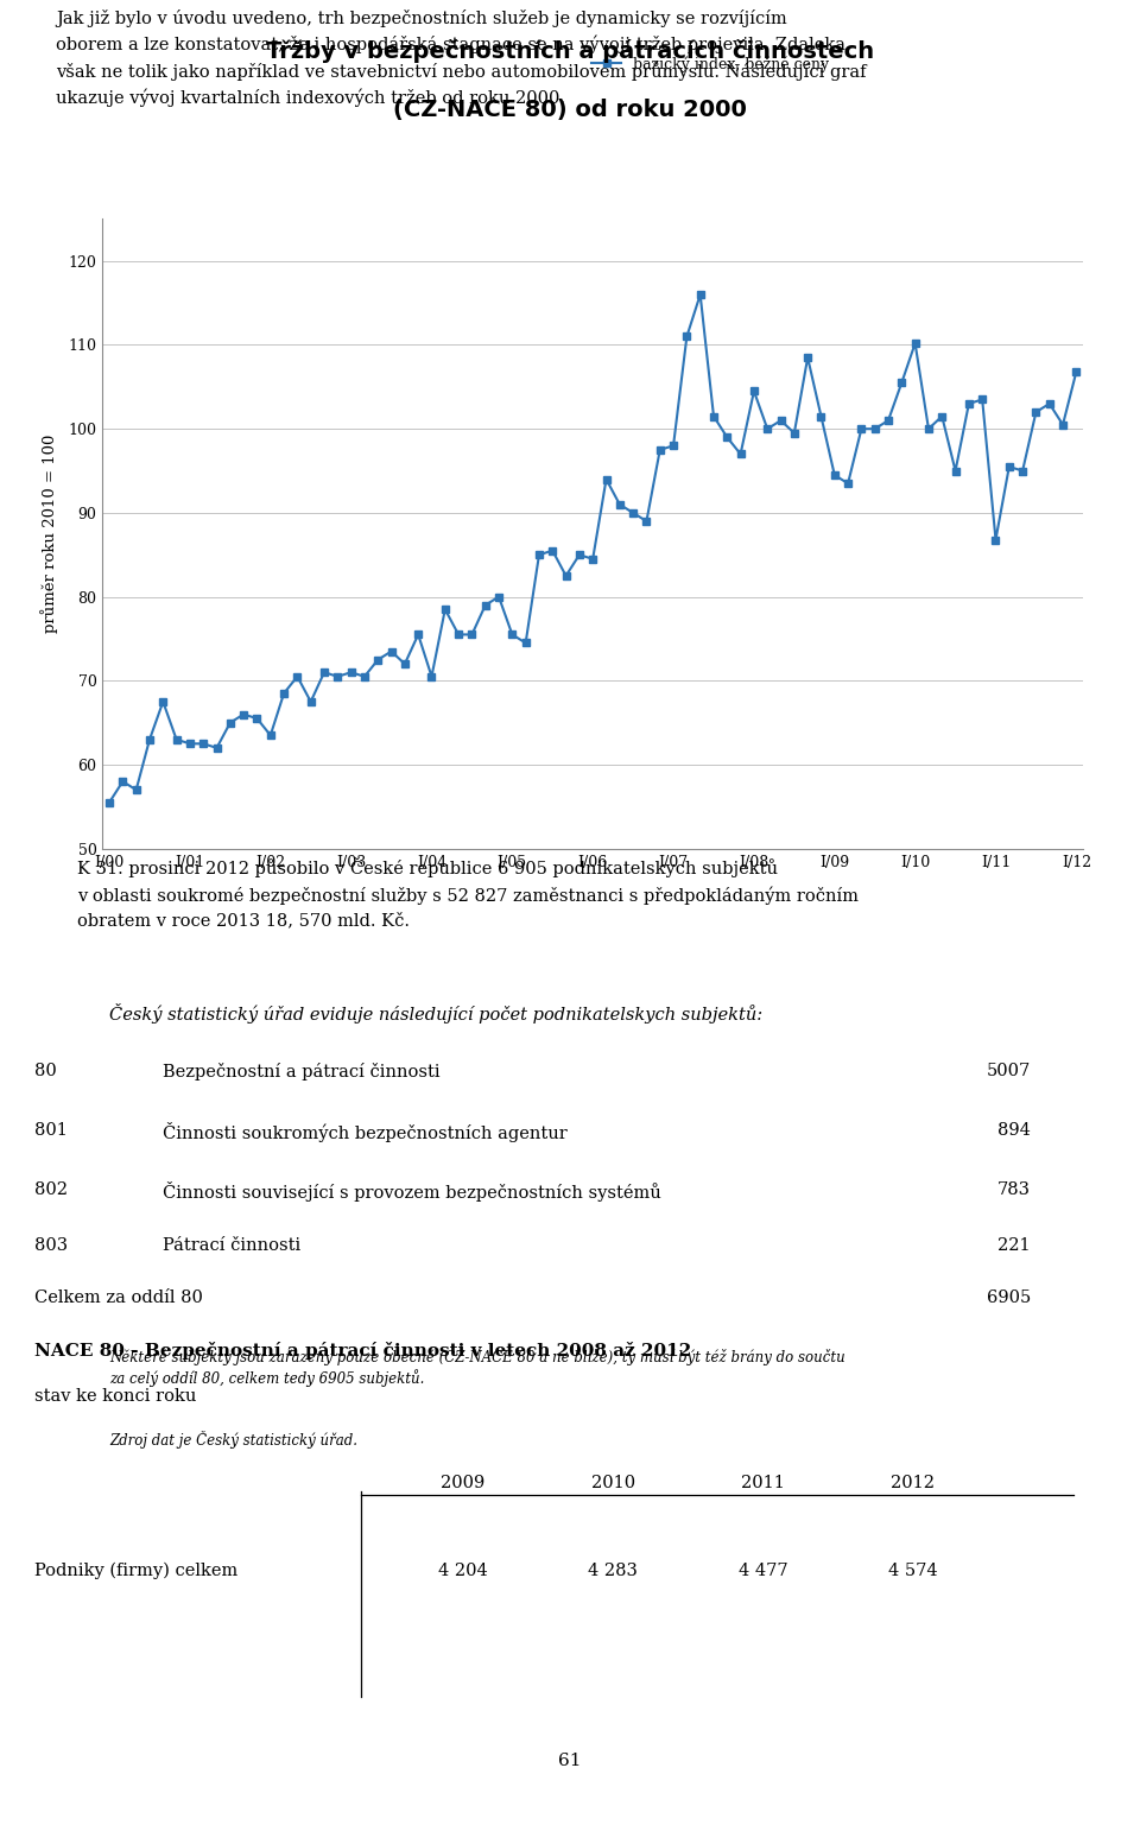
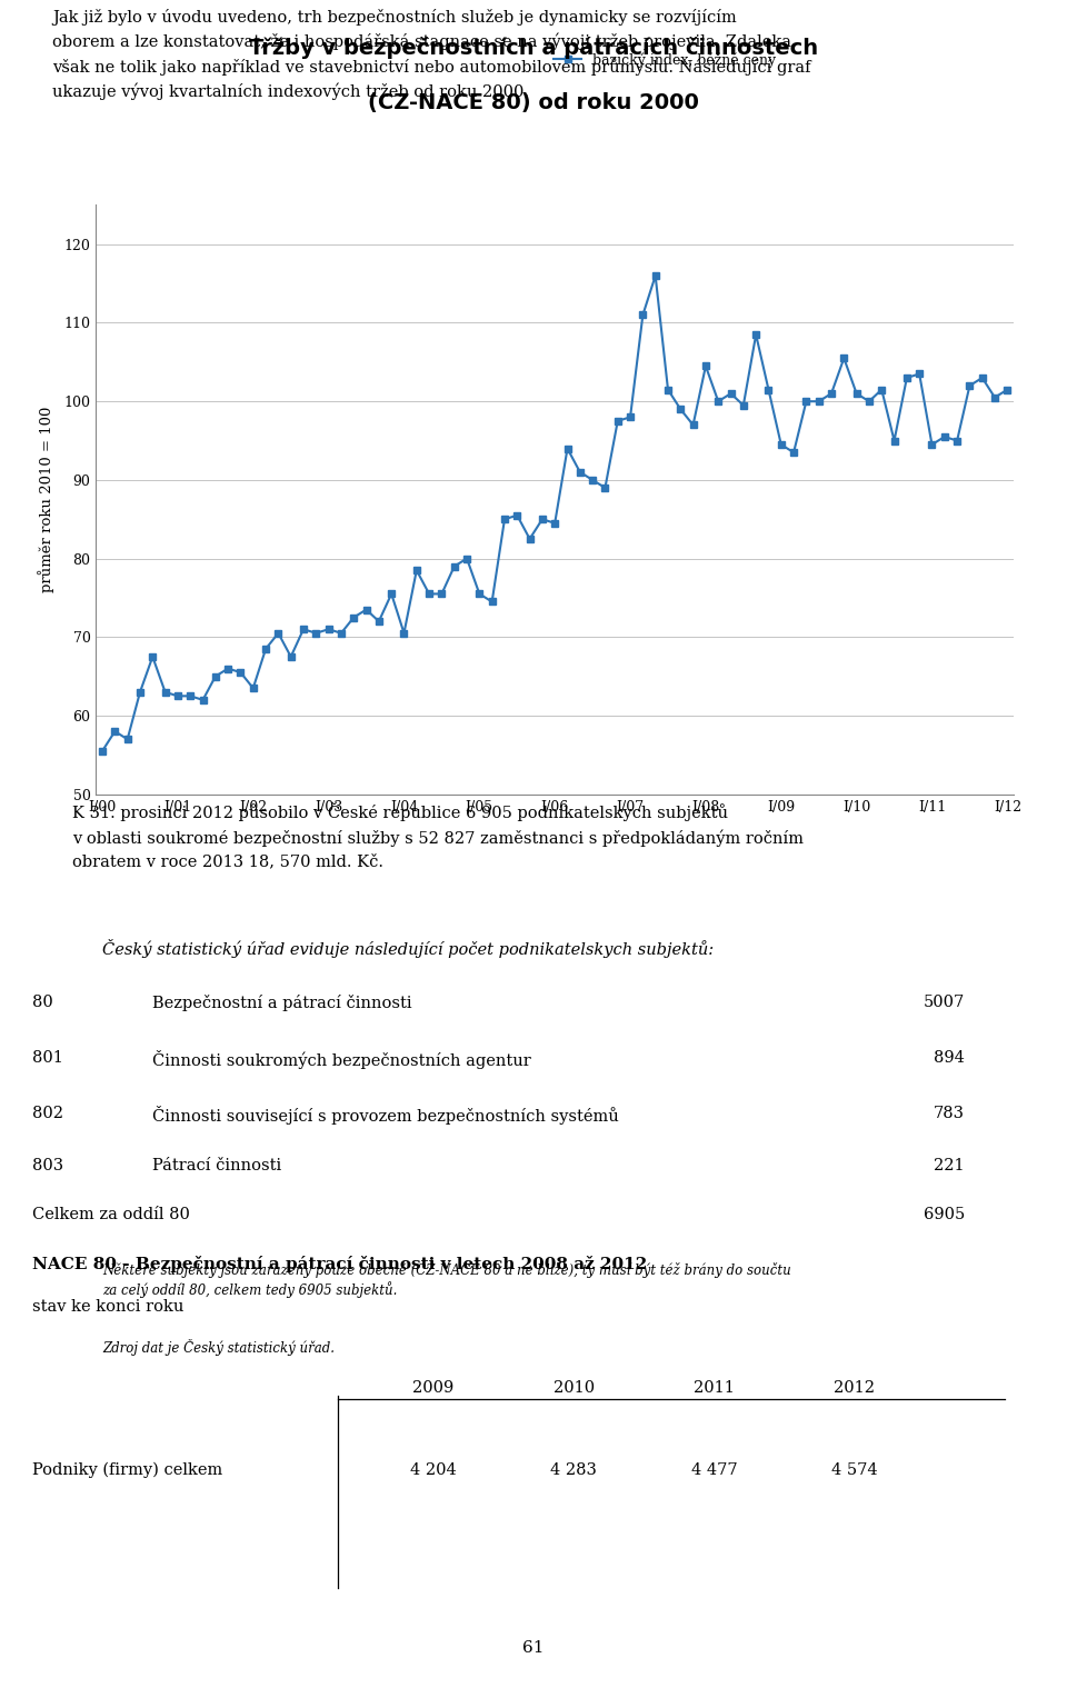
I/10: 110.2 -> 101.0
I/11: 86.8 -> 94.5
I/12: 106.8 -> 101.5
